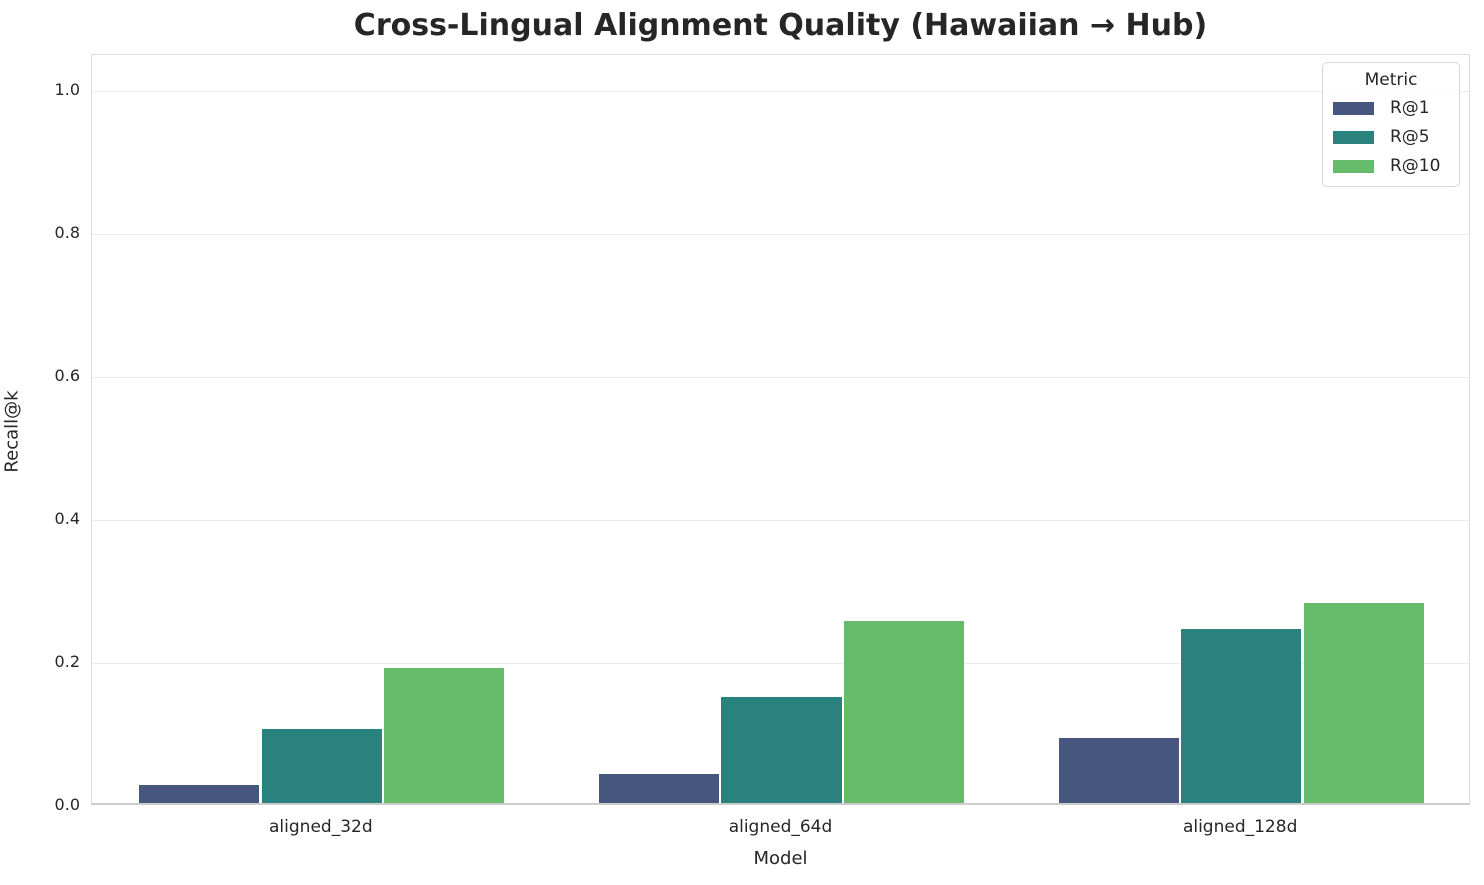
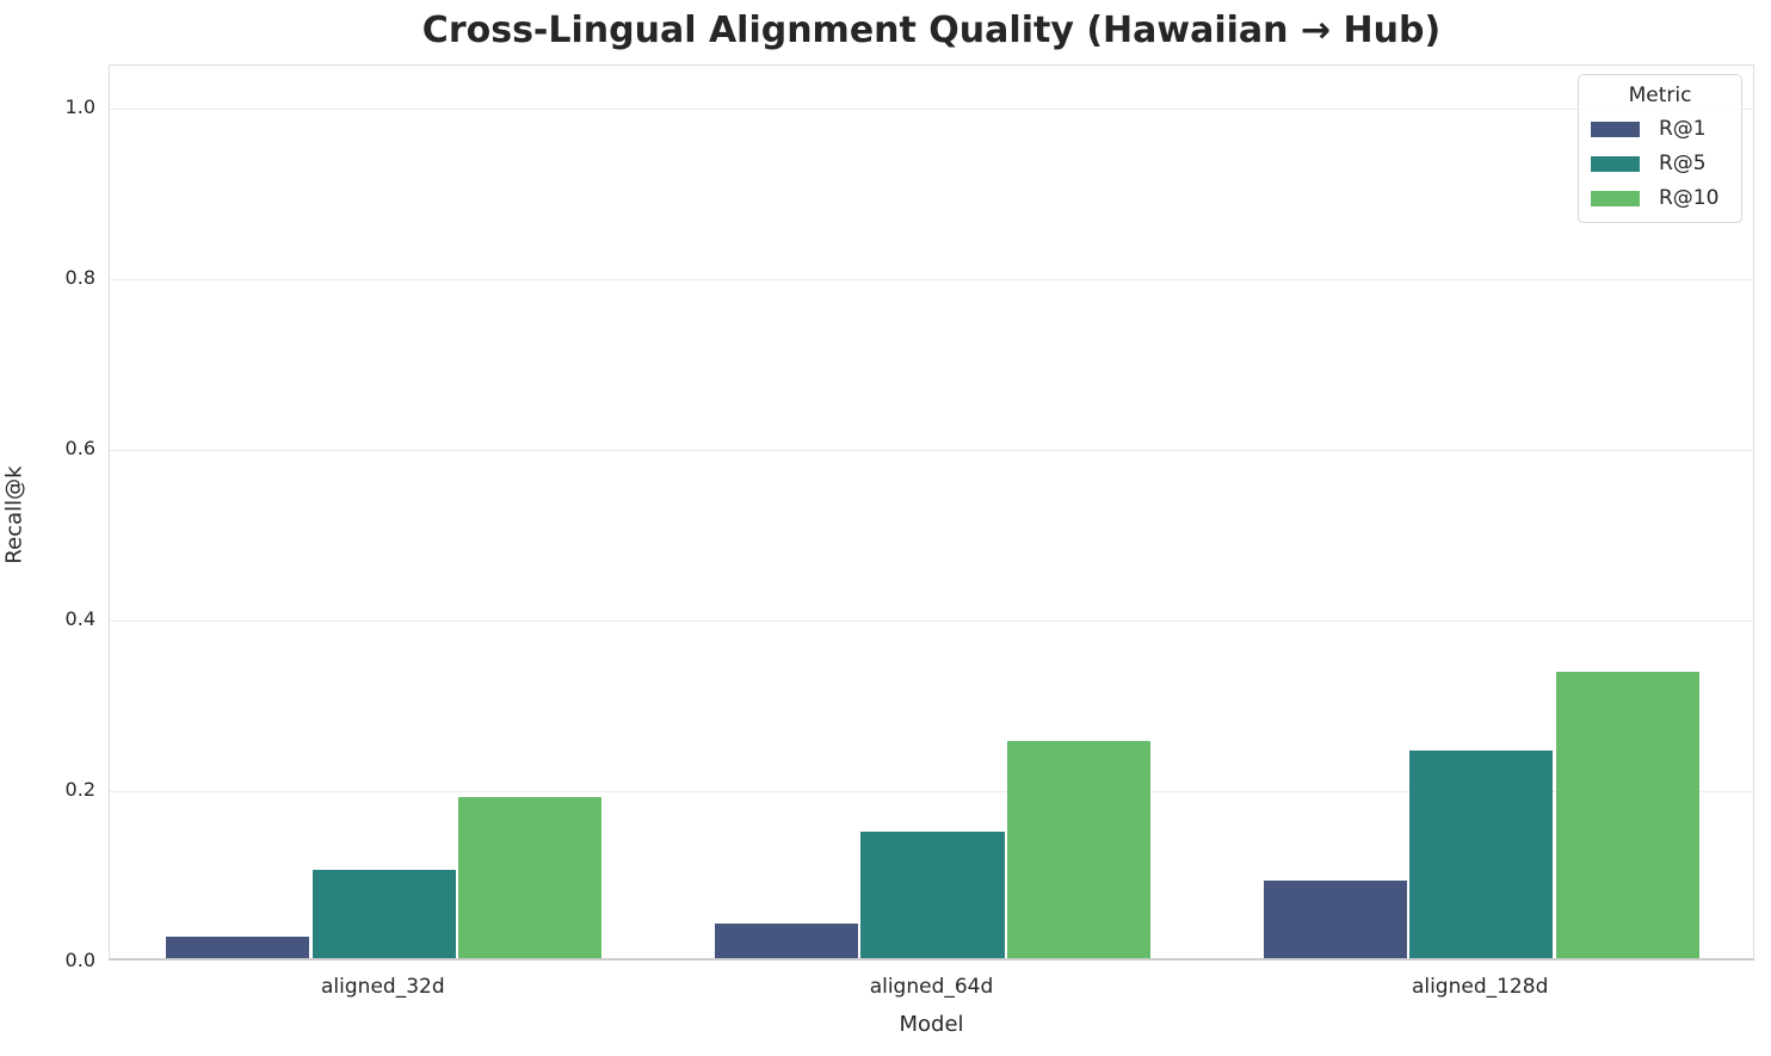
R@10/aligned_128d: 0.28 -> 0.34
